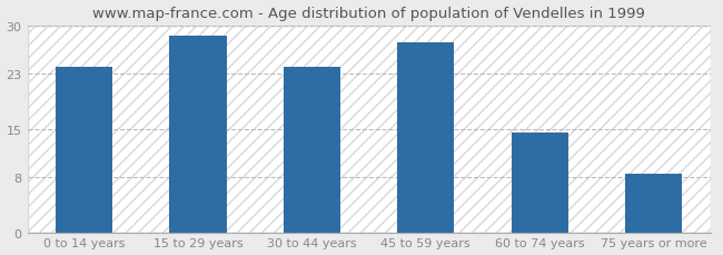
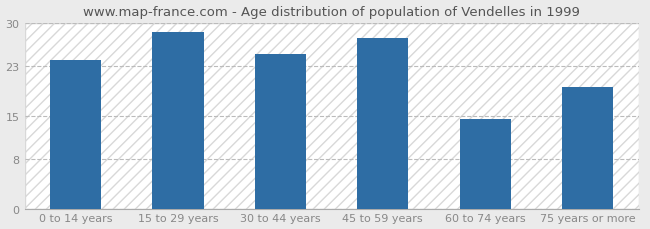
30 to 44 years: 24.0 -> 25.0
75 years or more: 8.5 -> 19.6
